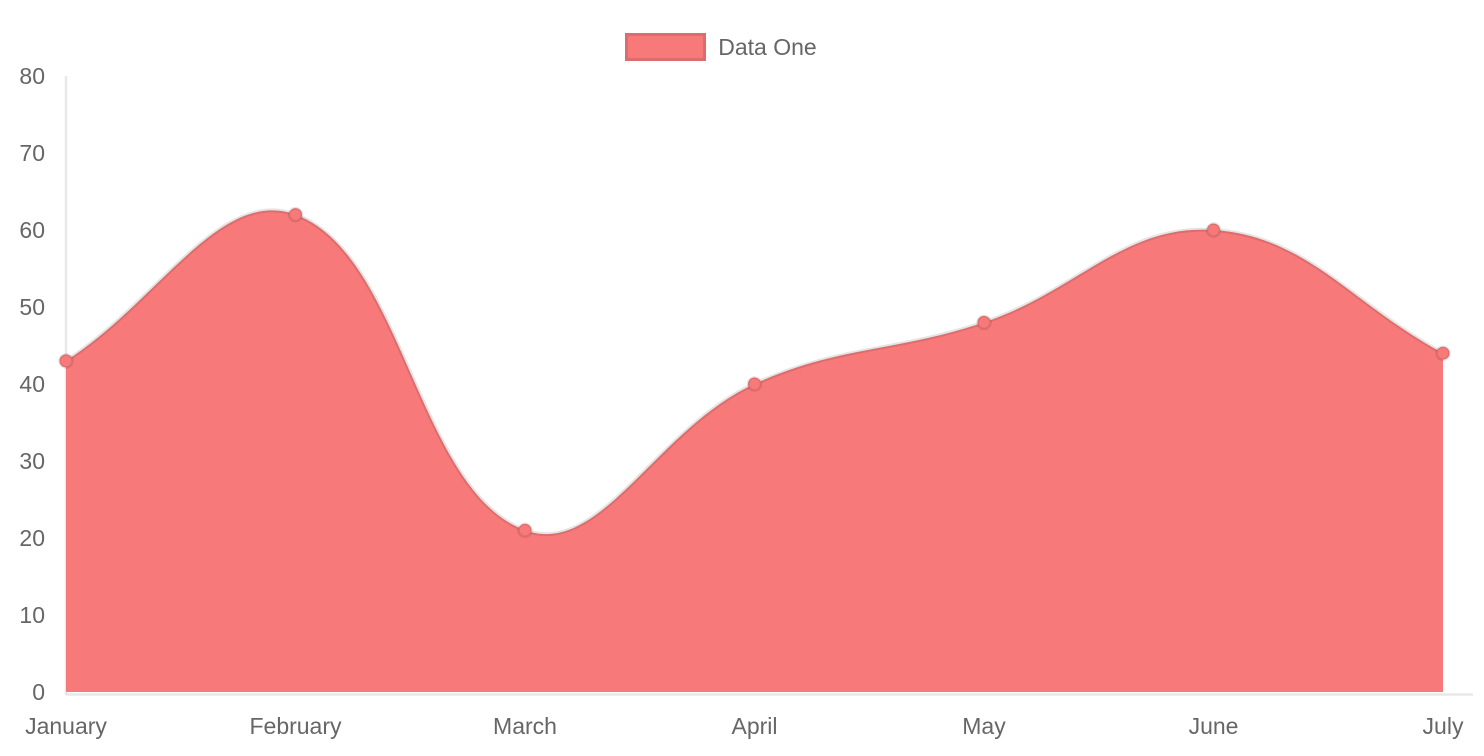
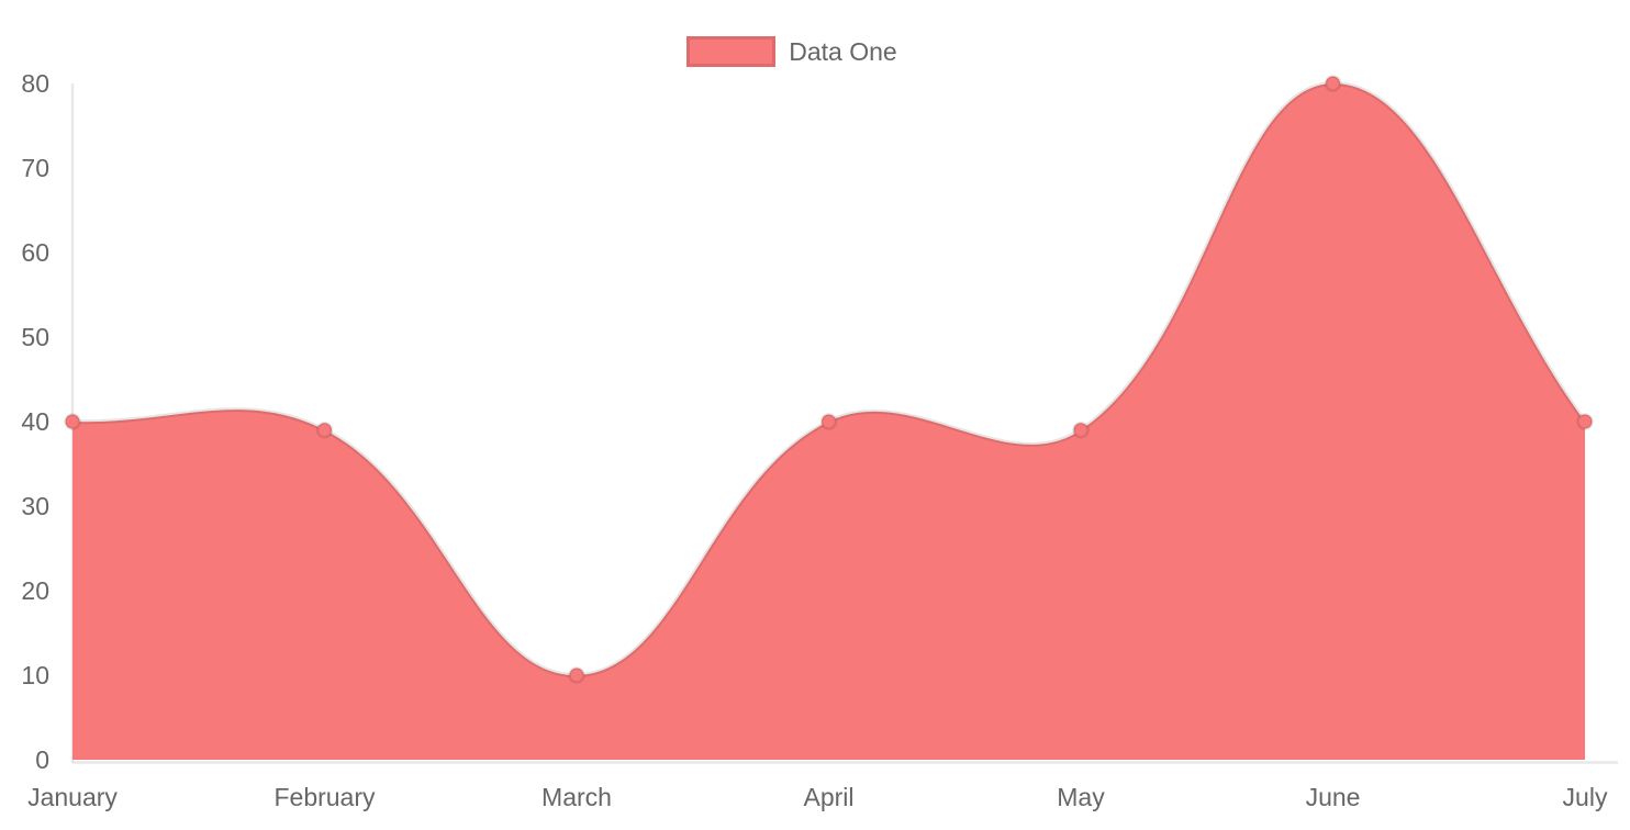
January: 43 -> 40
February: 62 -> 39
March: 21 -> 10
May: 48 -> 39
June: 60 -> 80
July: 44 -> 40
